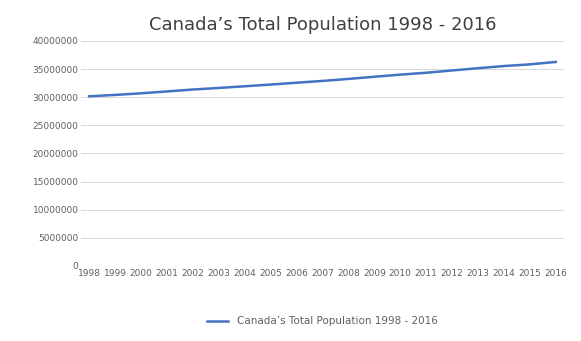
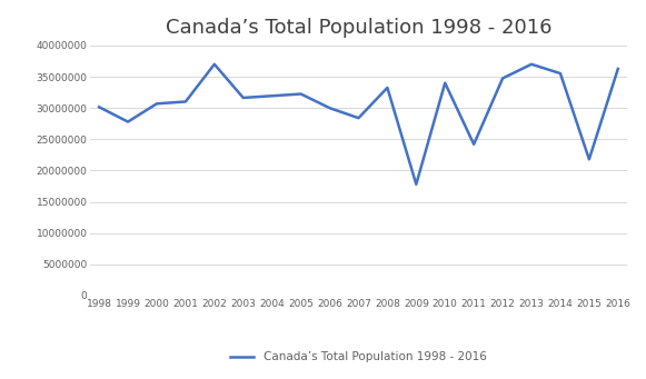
1999: 30400000 -> 27800000
2002: 31400000 -> 37000000
2006: 32600000 -> 30000000
2007: 32900000 -> 28400000
2009: 33600000 -> 17800000
2011: 34300000 -> 24200000
2013: 35200000 -> 37000000
2015: 35800000 -> 21800000
